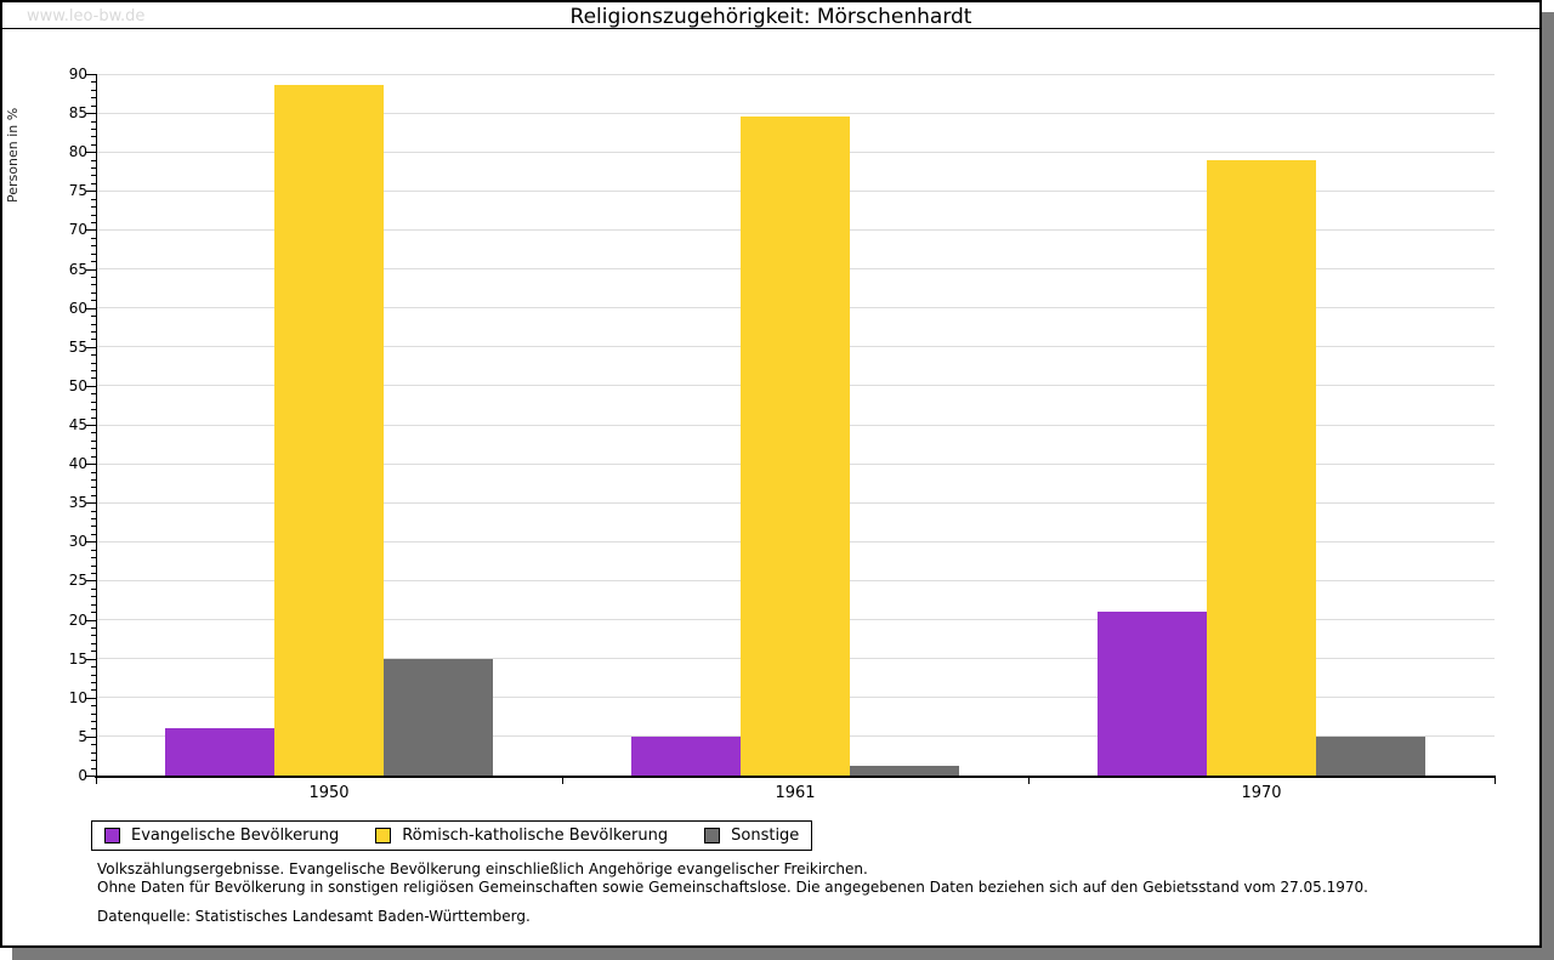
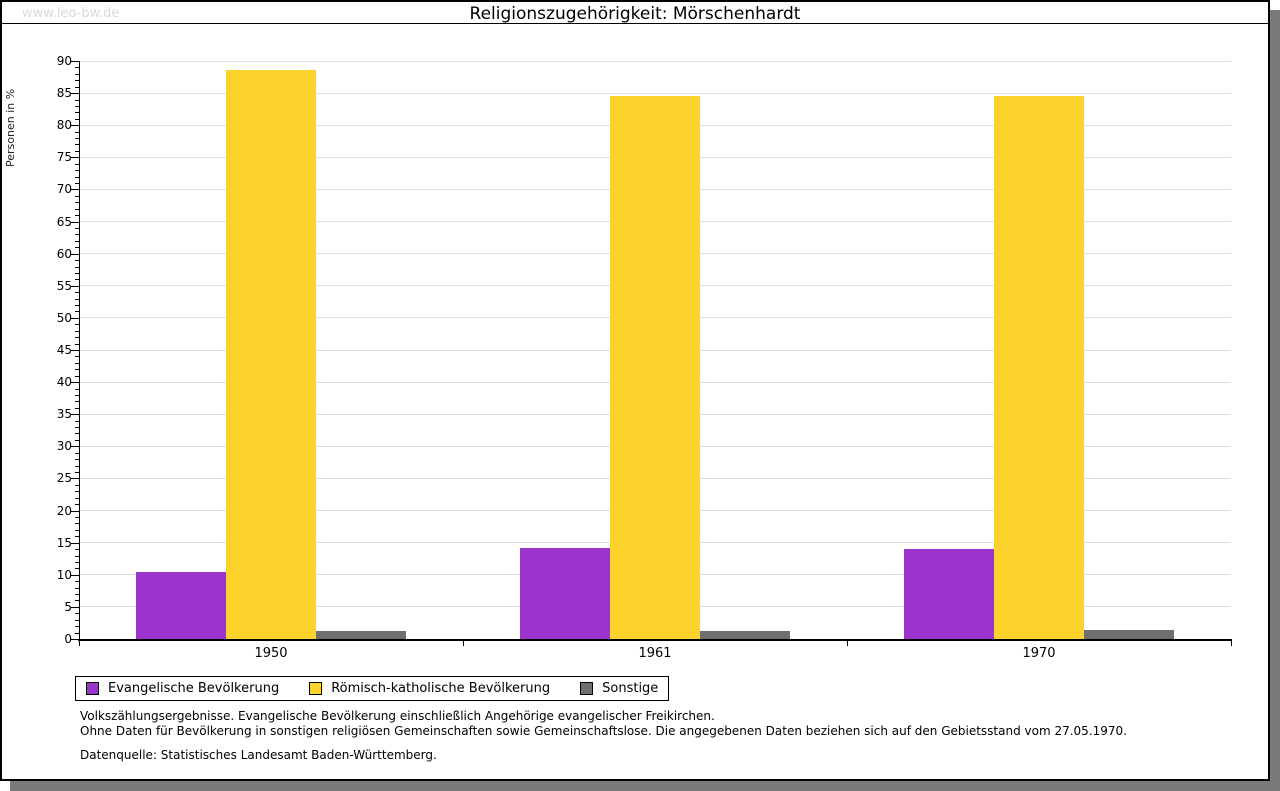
Evangelische Bevölkerung/1950: 6 -> 10
Sonstige/1950: 15 -> 1
Evangelische Bevölkerung/1961: 5 -> 14
Evangelische Bevölkerung/1970: 21 -> 14
Römisch-katholische Bevölkerung/1970: 79 -> 85
Sonstige/1970: 5 -> 1
